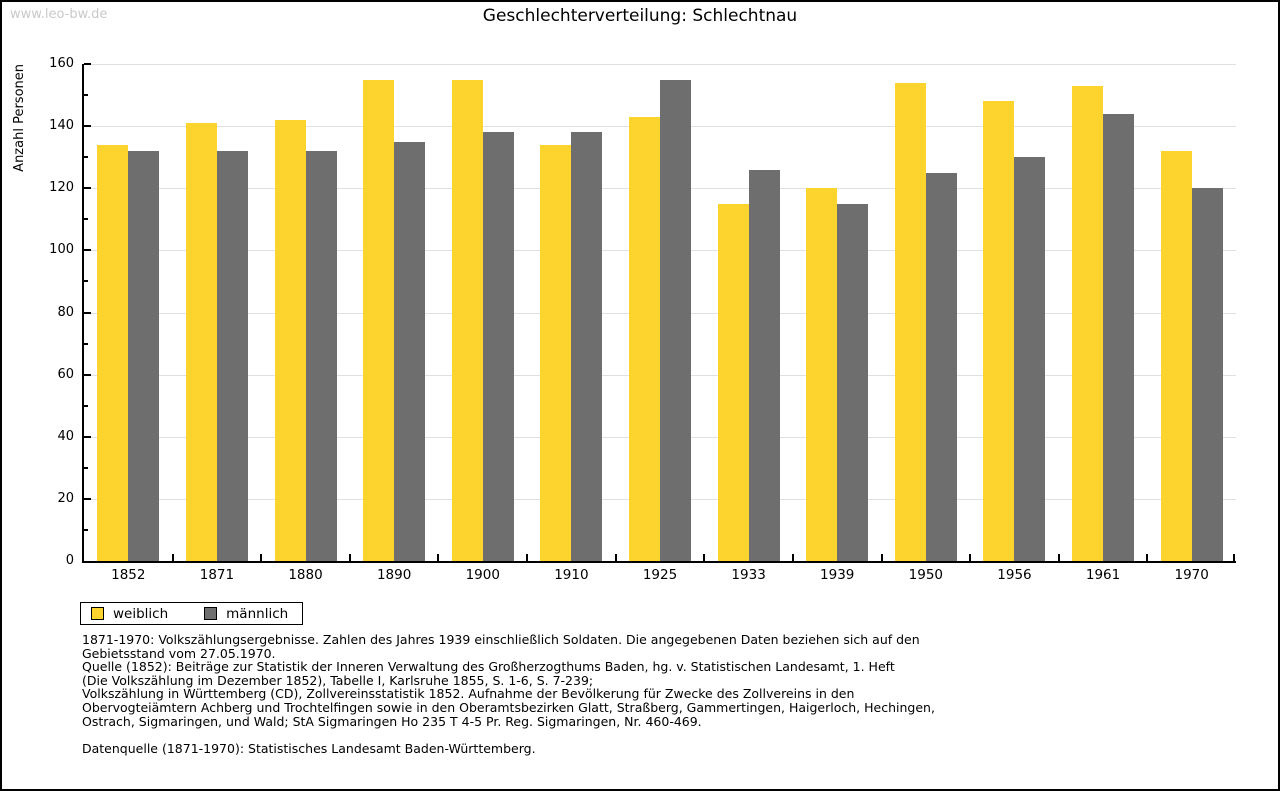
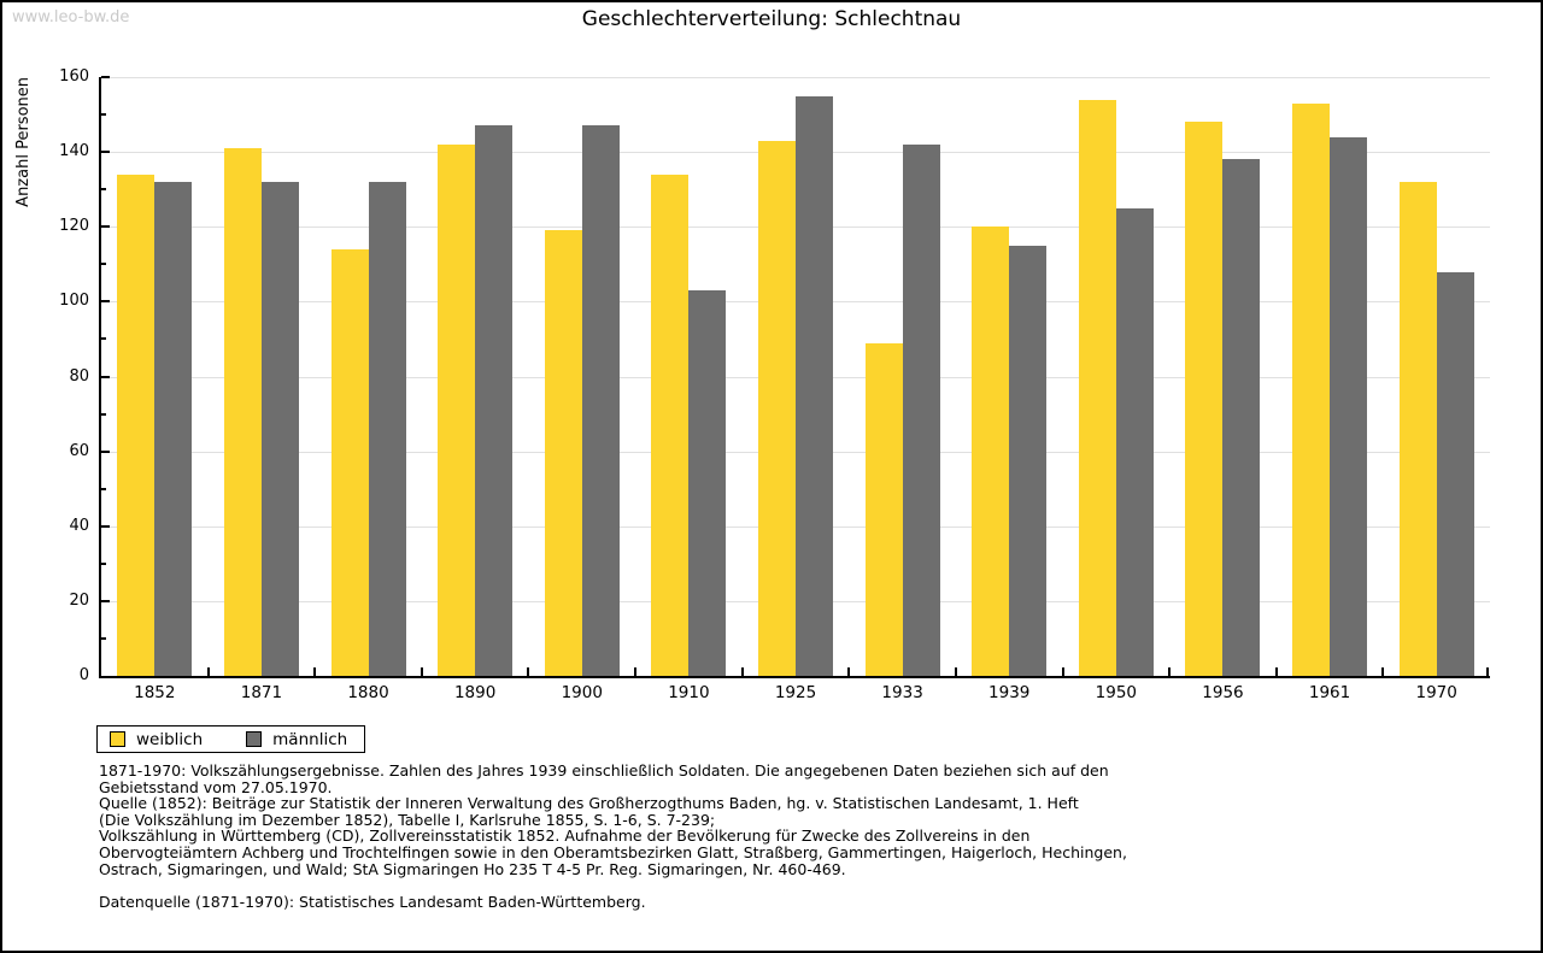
weiblich/1880: 142 -> 114
weiblich/1890: 155 -> 142
männlich/1890: 135 -> 147
weiblich/1900: 155 -> 119
männlich/1900: 138 -> 147
männlich/1910: 138 -> 103
weiblich/1933: 115 -> 89
männlich/1933: 126 -> 142
männlich/1956: 130 -> 138
männlich/1970: 120 -> 108
